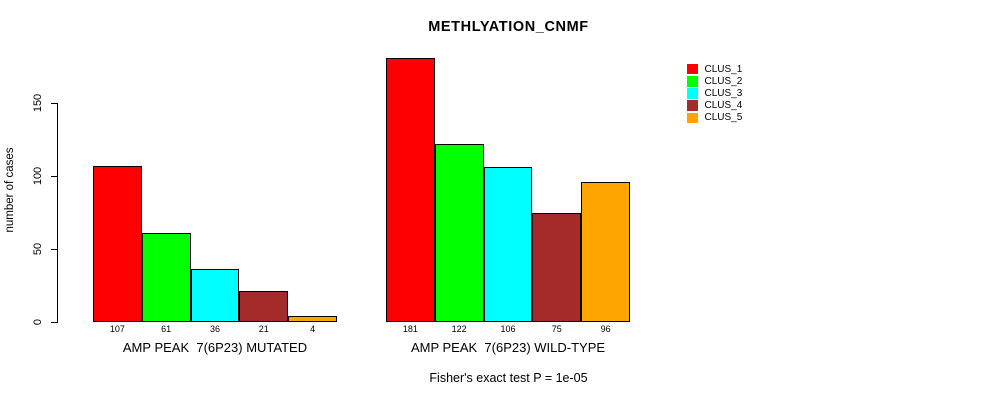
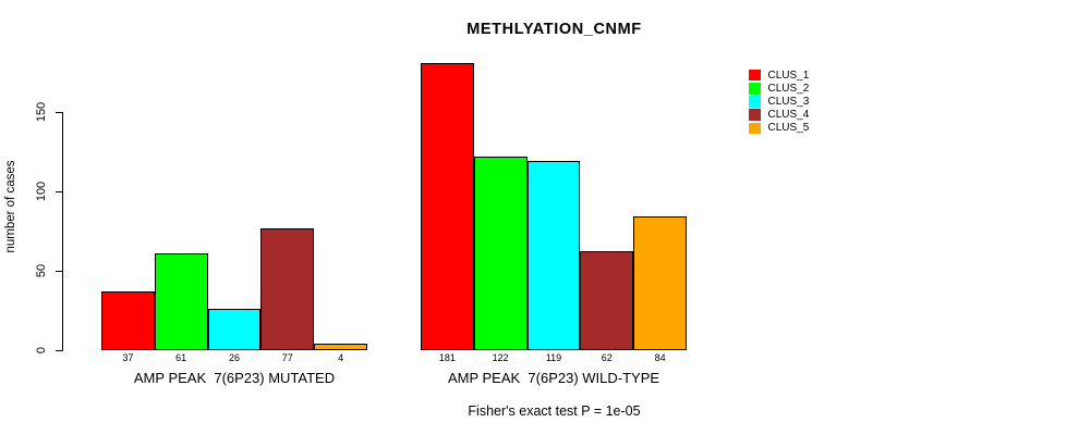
CLUS_1/AMP PEAK 7(6P23) MUTATED: 107 -> 37
CLUS_3/AMP PEAK 7(6P23) MUTATED: 36 -> 26
CLUS_4/AMP PEAK 7(6P23) MUTATED: 21 -> 77
CLUS_3/AMP PEAK 7(6P23) WILD-TYPE: 106 -> 119
CLUS_4/AMP PEAK 7(6P23) WILD-TYPE: 75 -> 62
CLUS_5/AMP PEAK 7(6P23) WILD-TYPE: 96 -> 84
